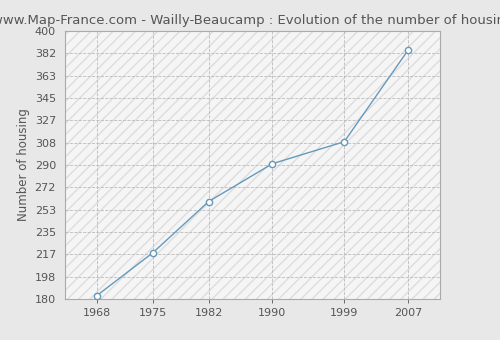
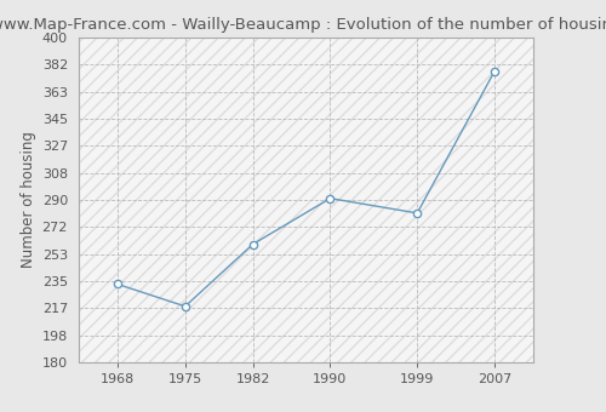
1968: 183 -> 233
1999: 309 -> 281
2007: 384 -> 377
